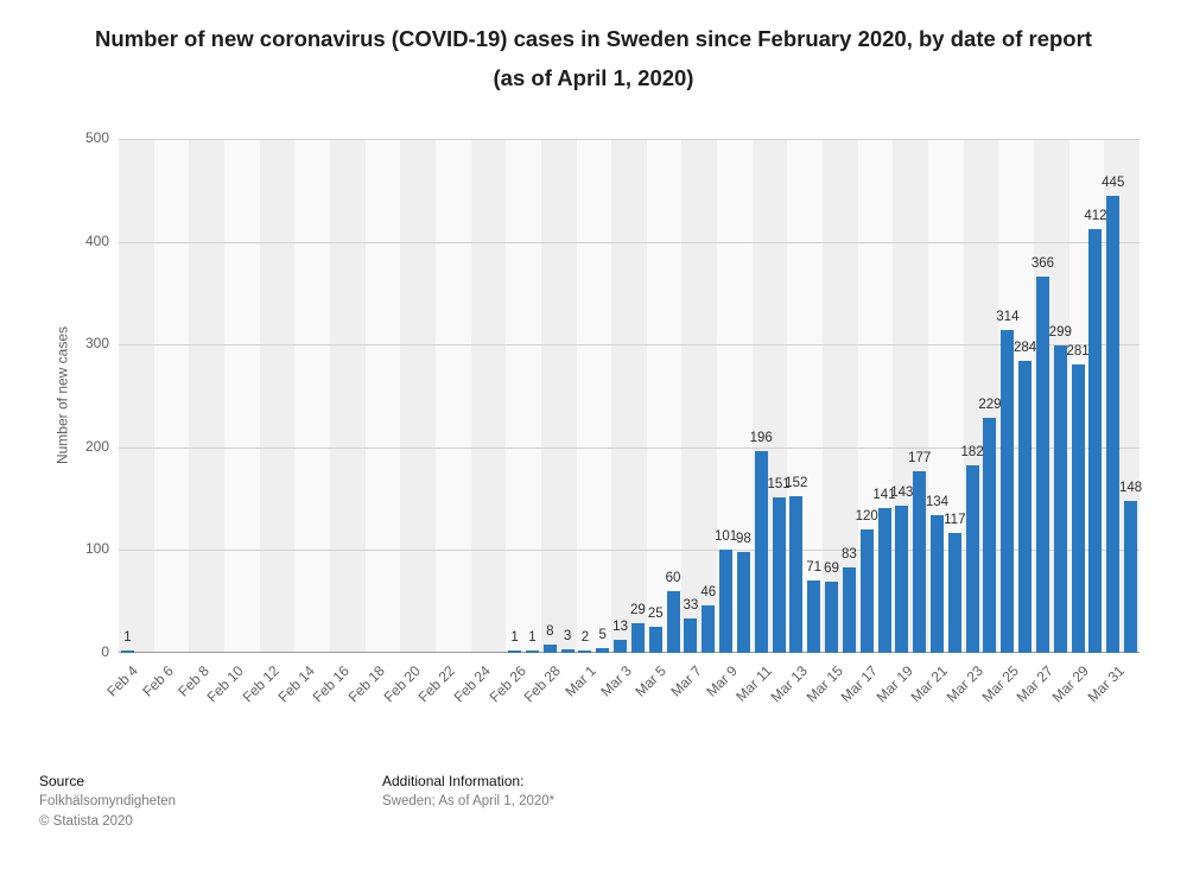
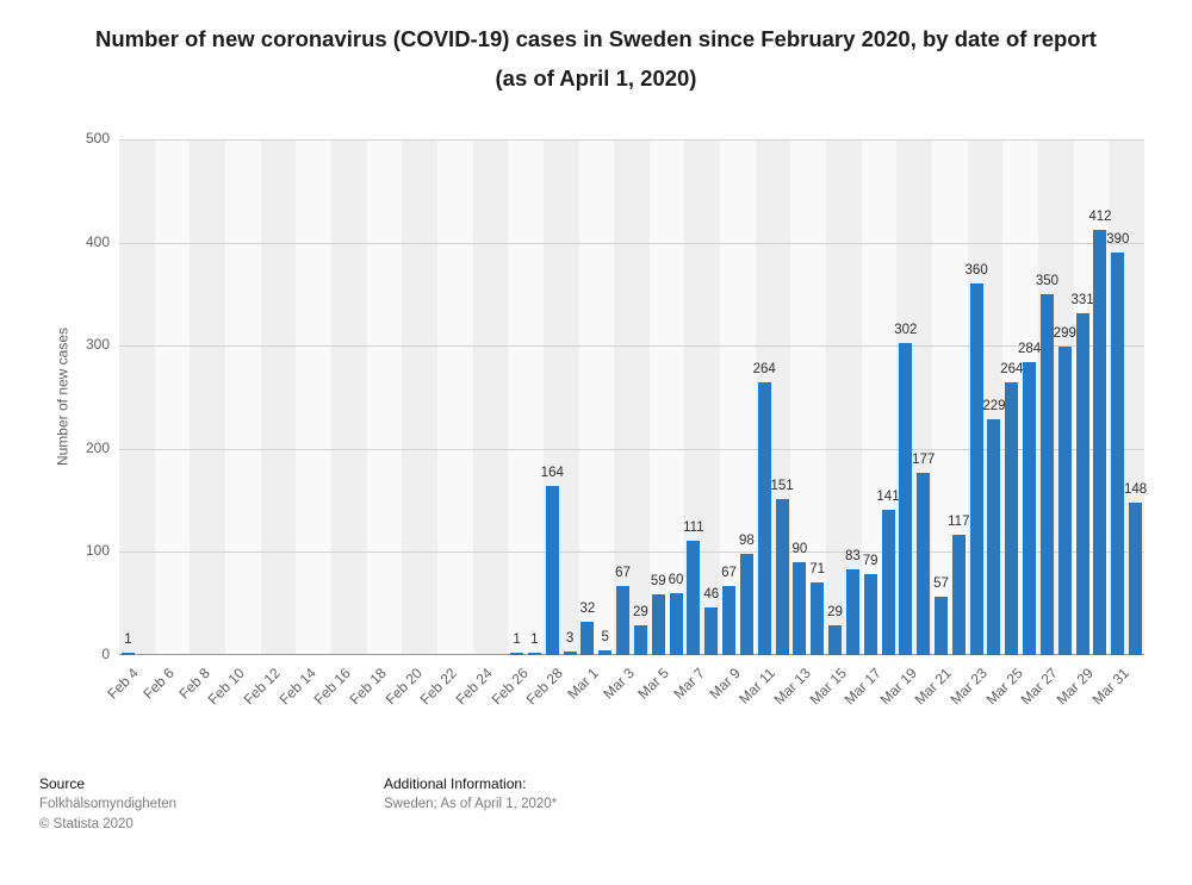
Feb 28: 8 -> 164
Mar 1: 2 -> 32
Mar 3: 13 -> 67
Mar 5: 25 -> 59
Mar 7: 33 -> 111
Mar 9: 101 -> 67
Mar 11: 196 -> 264
Mar 13: 152 -> 90
Mar 15: 69 -> 29
Mar 17: 120 -> 79
Mar 19: 143 -> 302
Mar 21: 134 -> 57
Mar 23: 182 -> 360
Mar 25: 314 -> 264
Mar 27: 366 -> 350
Mar 29: 281 -> 331
Mar 31: 445 -> 390
